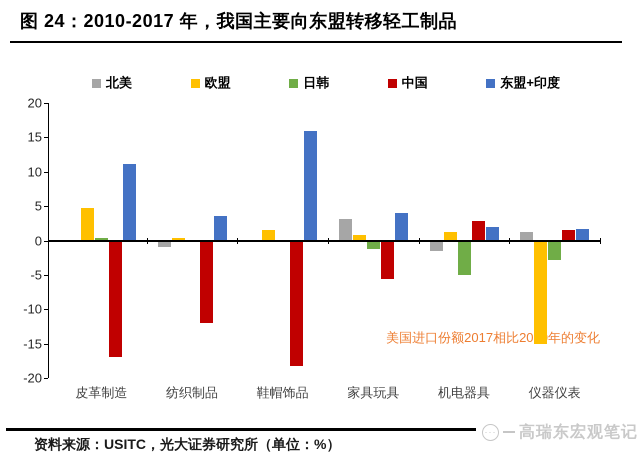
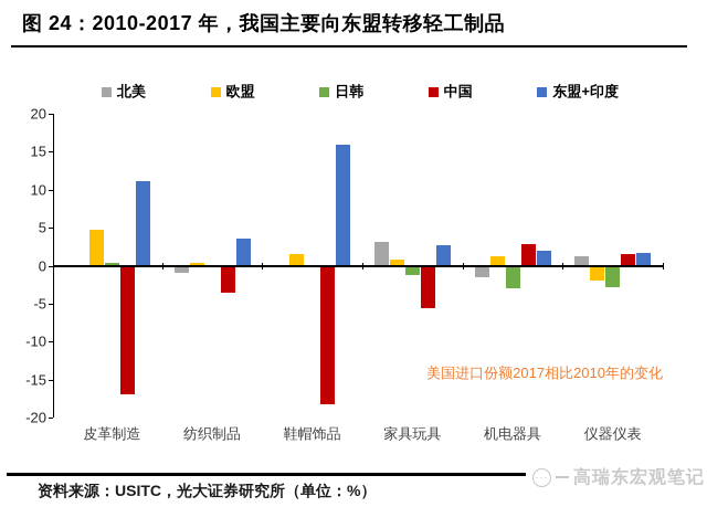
中国/纺织制品: -12 -> -4
东盟+印度/家具玩具: 4 -> 3
日韩/机电器具: -5 -> -3
欧盟/仪器仪表: -15 -> -2
